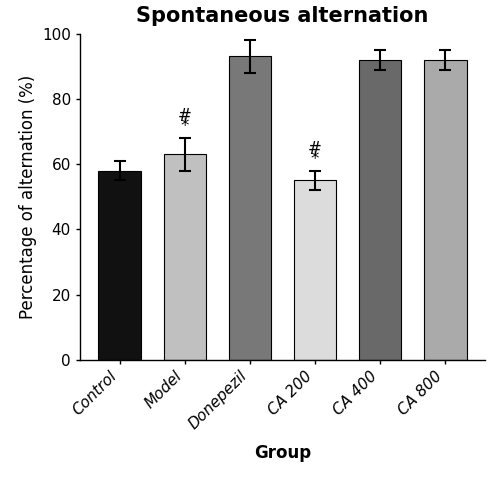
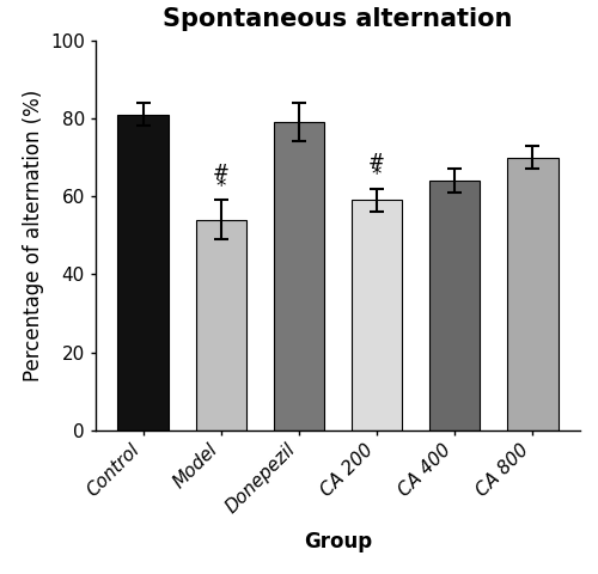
Control: 58 -> 81
Model: 63 -> 54
Donepezil: 93 -> 79
CA 200: 55 -> 59
CA 400: 92 -> 64
CA 800: 92 -> 70
